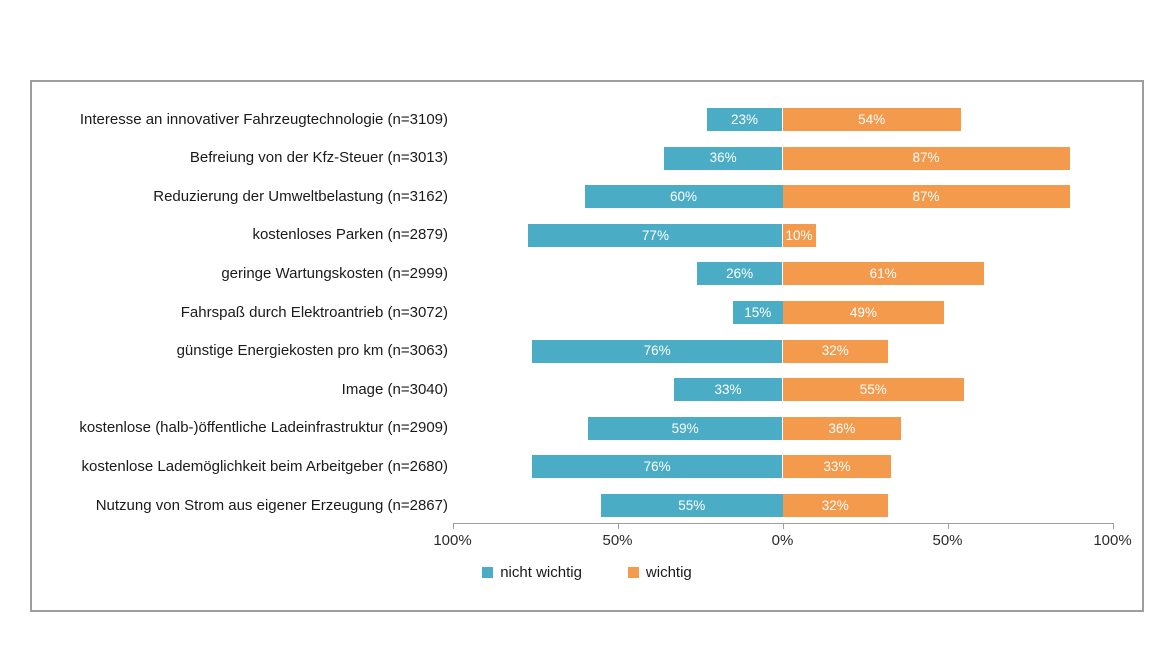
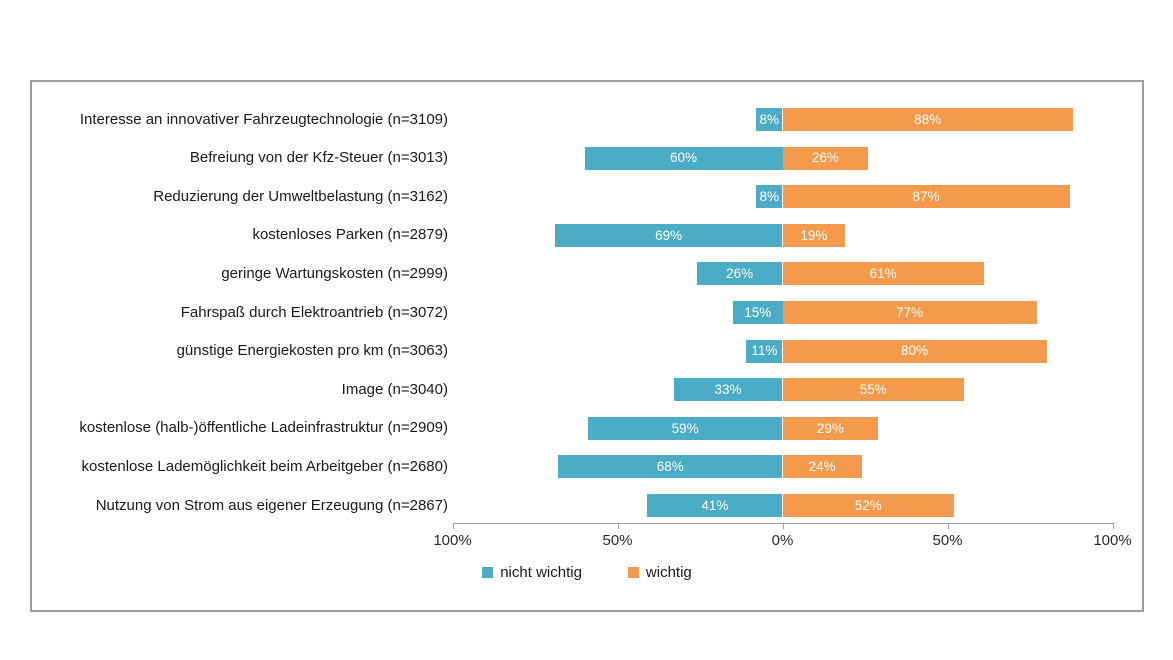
nicht wichtig/Interesse an innovativer Fahrzeugtechnologie (n=3109): 23% -> 8%
wichtig/Interesse an innovativer Fahrzeugtechnologie (n=3109): 54% -> 88%
nicht wichtig/Befreiung von der Kfz-Steuer (n=3013): 36% -> 60%
wichtig/Befreiung von der Kfz-Steuer (n=3013): 87% -> 26%
nicht wichtig/Reduzierung der Umweltbelastung (n=3162): 60% -> 8%
nicht wichtig/kostenloses Parken (n=2879): 77% -> 69%
wichtig/kostenloses Parken (n=2879): 10% -> 19%
wichtig/Fahrspaß durch Elektroantrieb (n=3072): 49% -> 77%
nicht wichtig/günstige Energiekosten pro km (n=3063): 76% -> 11%
wichtig/günstige Energiekosten pro km (n=3063): 32% -> 80%
wichtig/kostenlose (halb-)öffentliche Ladeinfrastruktur (n=2909): 36% -> 29%
nicht wichtig/kostenlose Lademöglichkeit beim Arbeitgeber (n=2680): 76% -> 68%
wichtig/kostenlose Lademöglichkeit beim Arbeitgeber (n=2680): 33% -> 24%
nicht wichtig/Nutzung von Strom aus eigener Erzeugung (n=2867): 55% -> 41%
wichtig/Nutzung von Strom aus eigener Erzeugung (n=2867): 32% -> 52%
